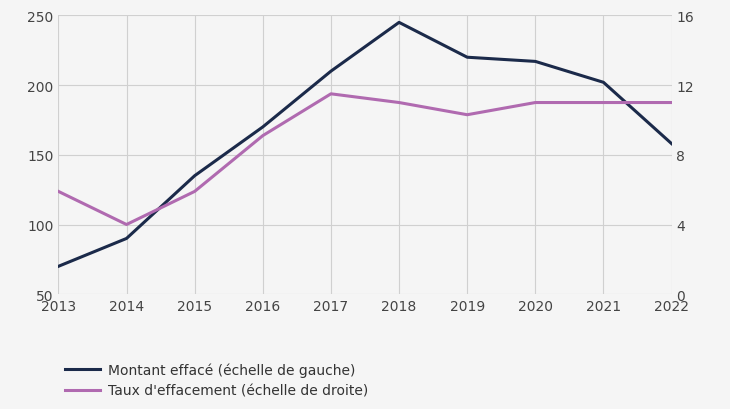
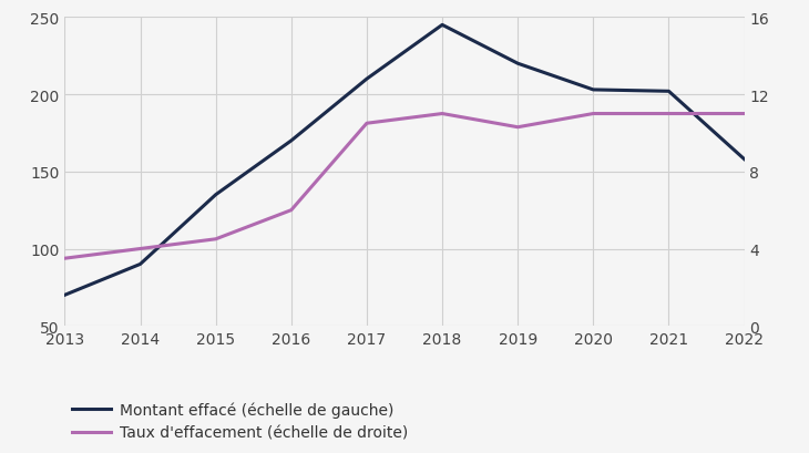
Taux d'effacement (échelle de droite)/2013: 5.9 -> 3.5
Taux d'effacement (échelle de droite)/2015: 5.9 -> 4.5
Taux d'effacement (échelle de droite)/2016: 9.1 -> 6.0
Taux d'effacement (échelle de droite)/2017: 11.5 -> 10.5
Montant effacé (échelle de gauche)/2020: 217 -> 203
